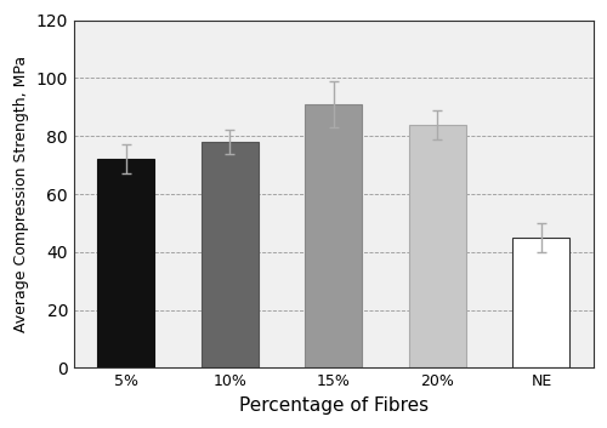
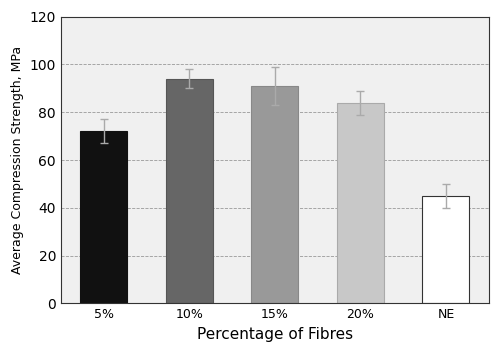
10%: 78 -> 94
